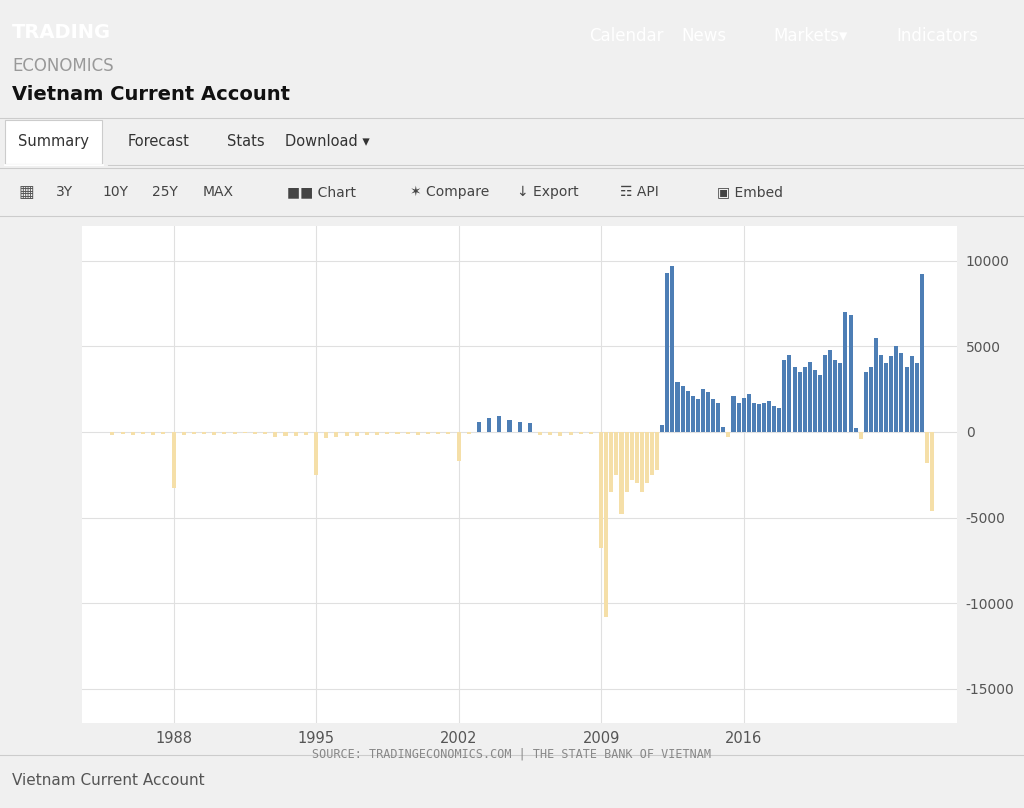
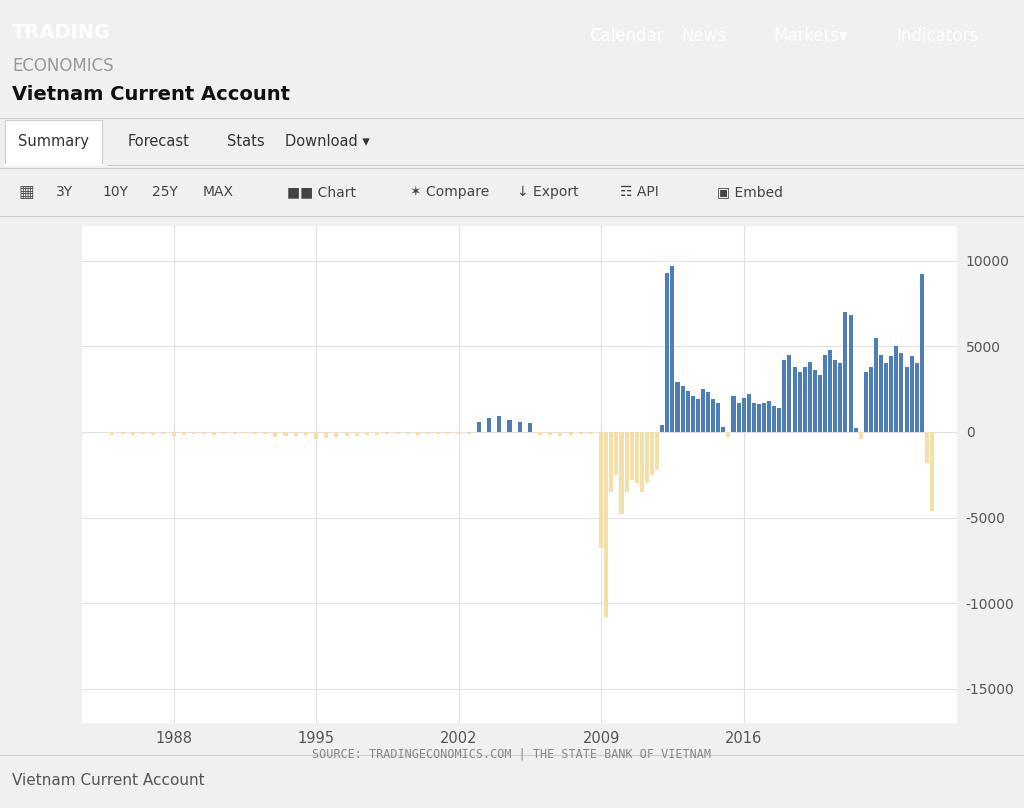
1988: -3300 -> -200
1995: -2500 -> -400
2002: -1700 -> -100
